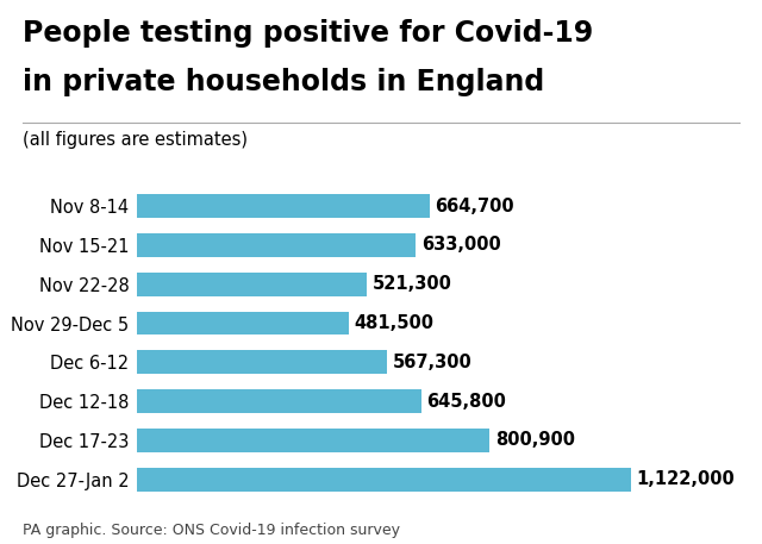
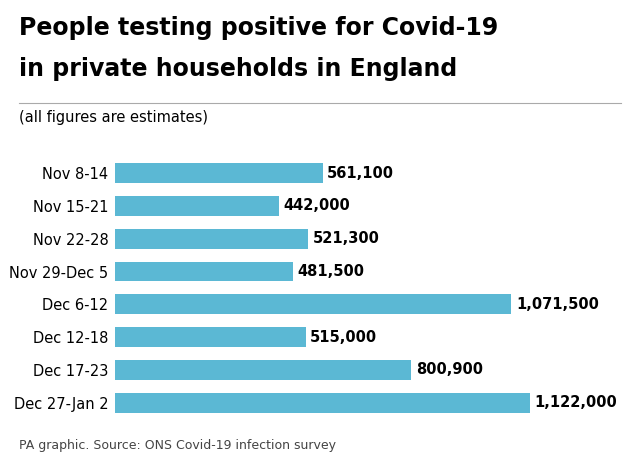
Nov 8-14: 664,700 -> 561,100
Nov 15-21: 633,000 -> 442,000
Dec 6-12: 567,300 -> 1,071,500
Dec 12-18: 645,800 -> 515,000
